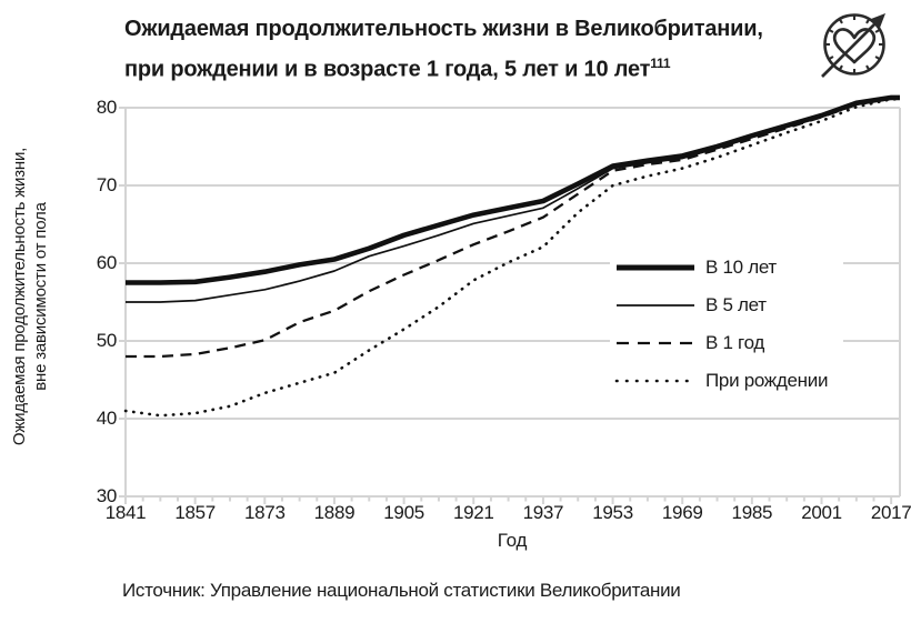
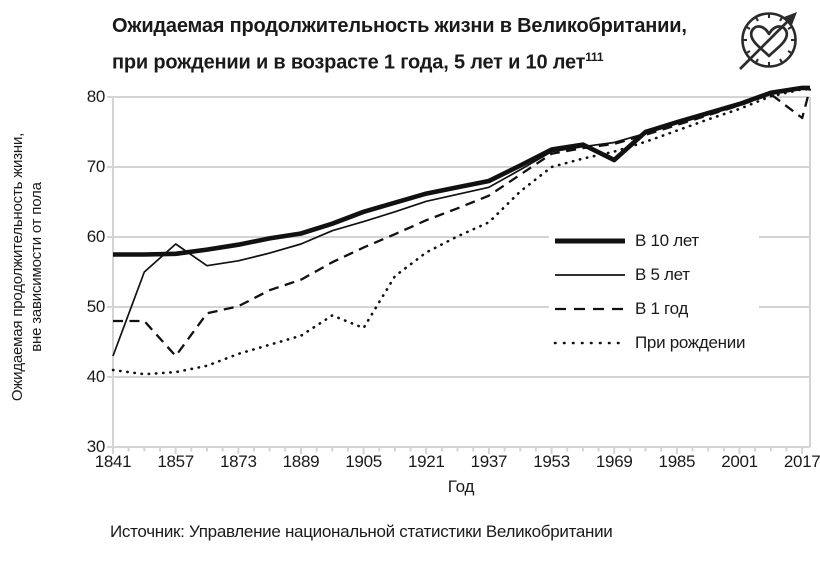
В 5 лет/1841: 55 -> 43
В 5 лет/1857: 55 -> 59
В 1 год/1857: 48 -> 43
При рождении/1905: 52 -> 47
В 10 лет/1969: 74 -> 71
В 1 год/2017: 81 -> 77
